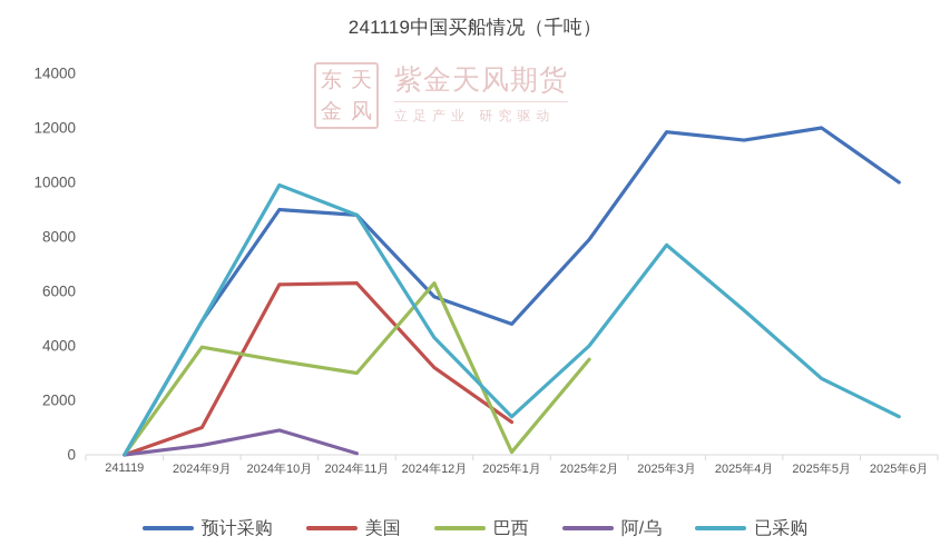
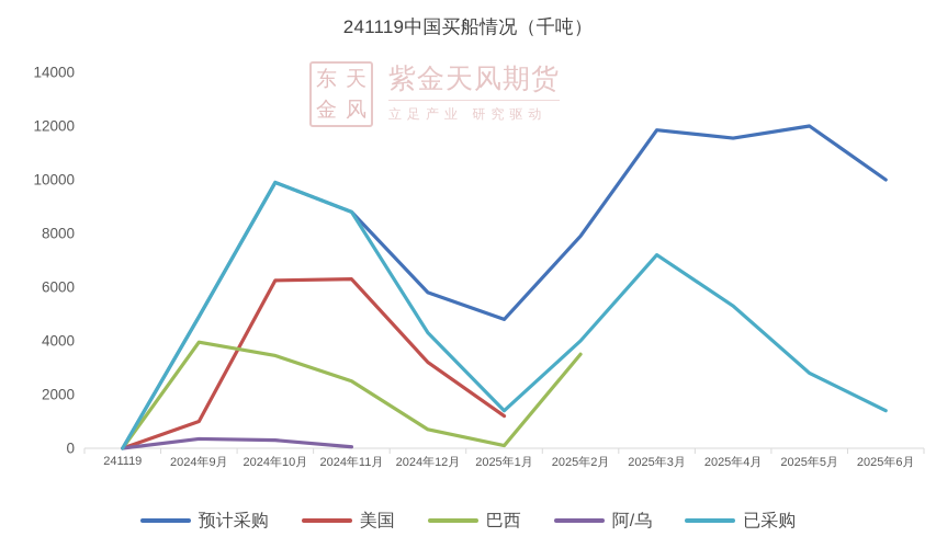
预计采购/2024年10月: 9000 -> 9900
阿/乌/2024年10月: 900 -> 300
巴西/2024年11月: 3000 -> 2500
巴西/2024年12月: 6300 -> 700
已采购/2025年3月: 7700 -> 7200
